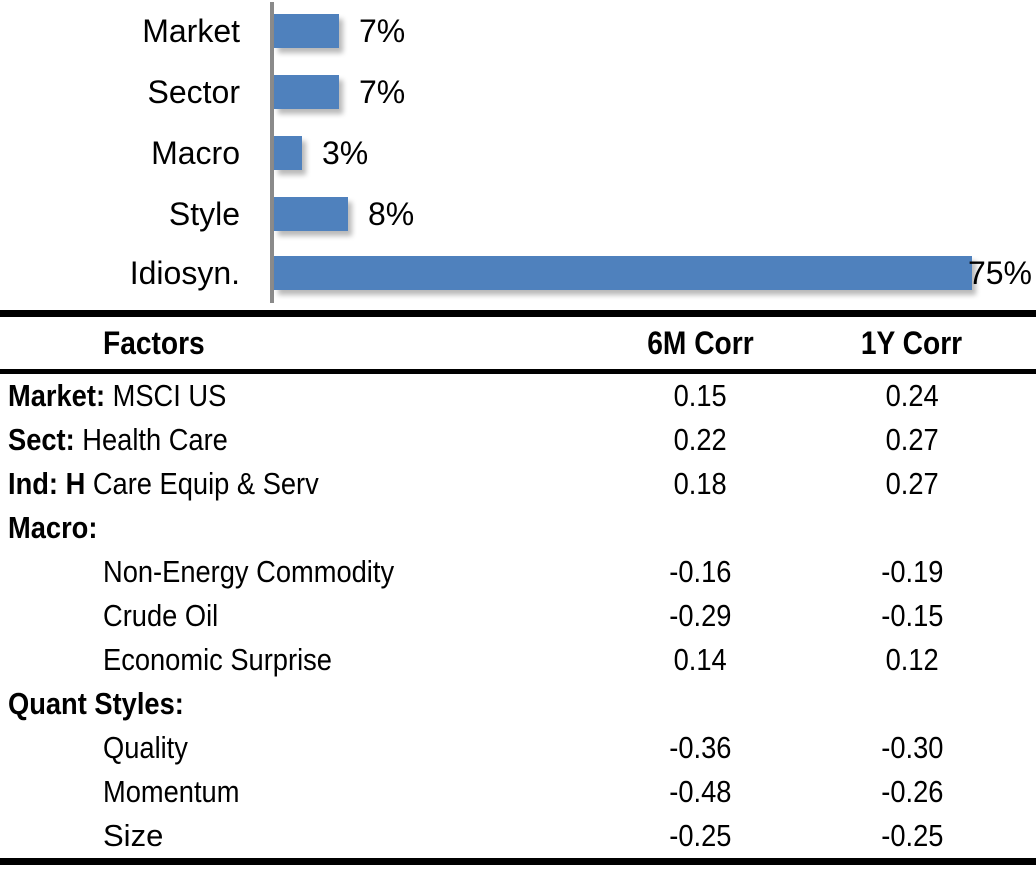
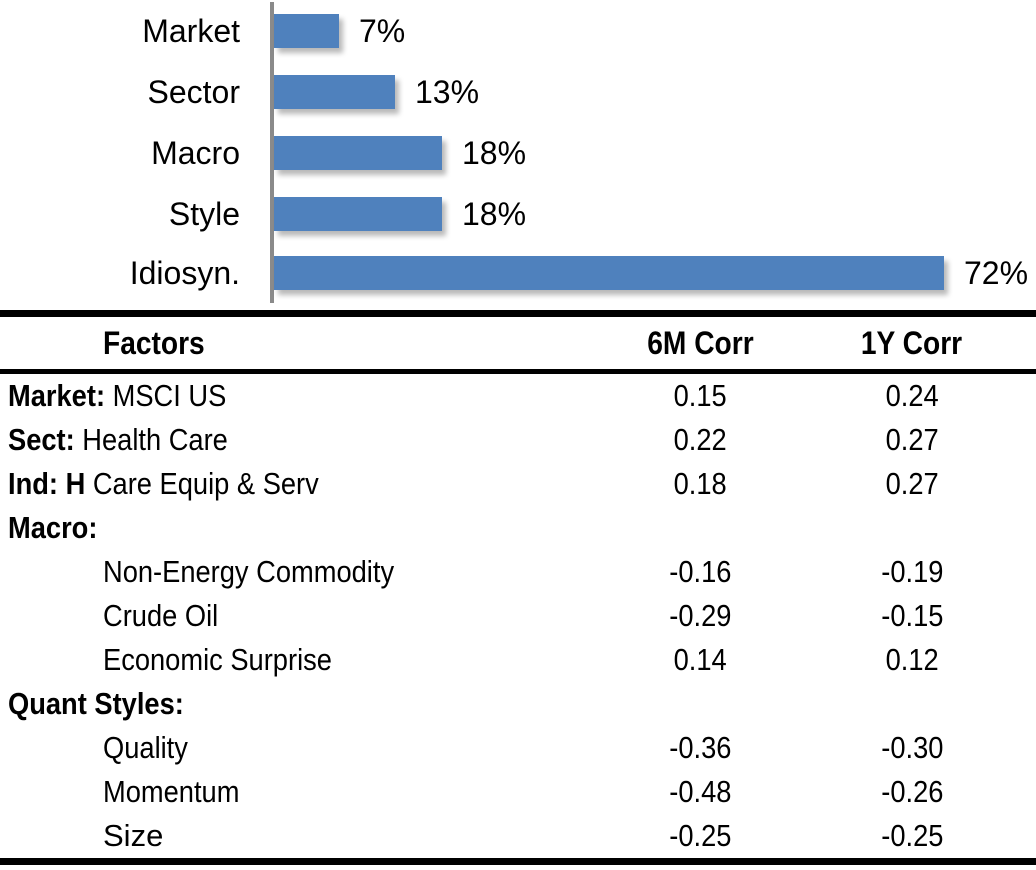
Sector: 7% -> 13%
Macro: 3% -> 18%
Style: 8% -> 18%
Idiosyn.: 75% -> 72%
